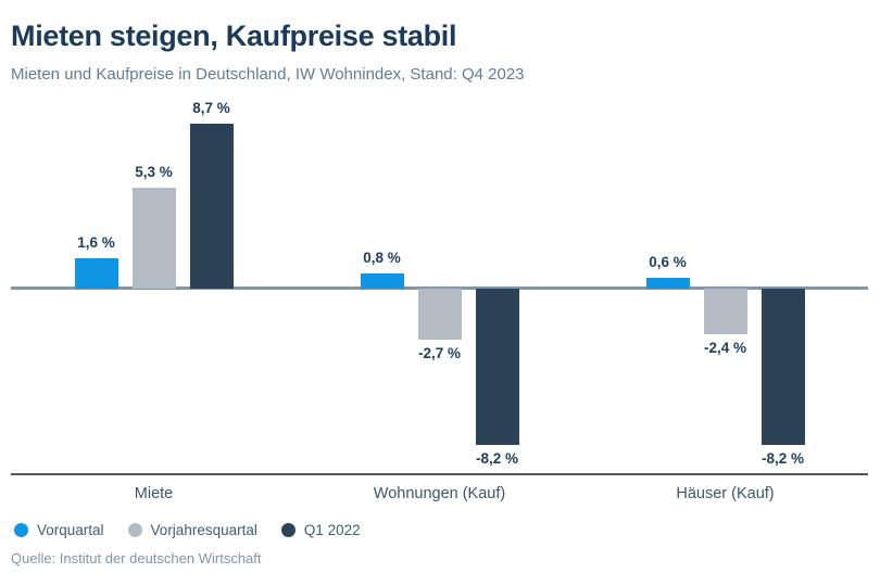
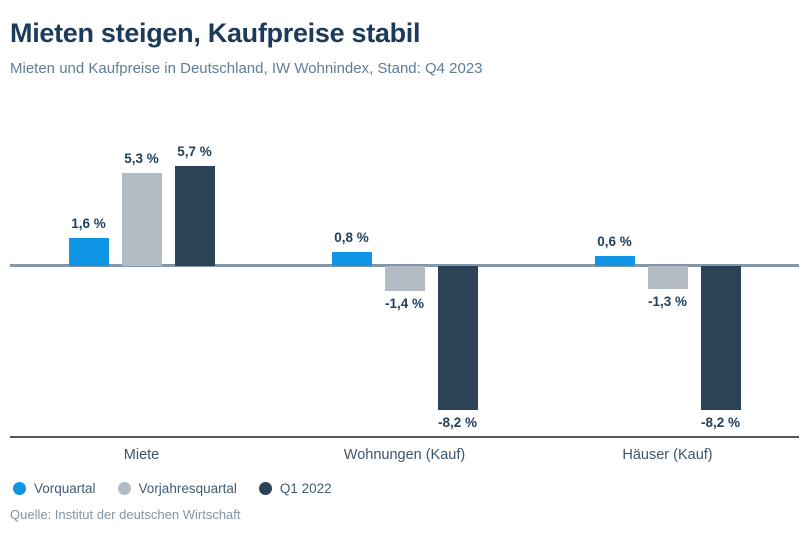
Q1 2022/Miete: 8,7 -> 5,7
Vorjahresquartal/Wohnungen (Kauf): -2,7 -> -1,4
Vorjahresquartal/Häuser (Kauf): -2,4 -> -1,3
